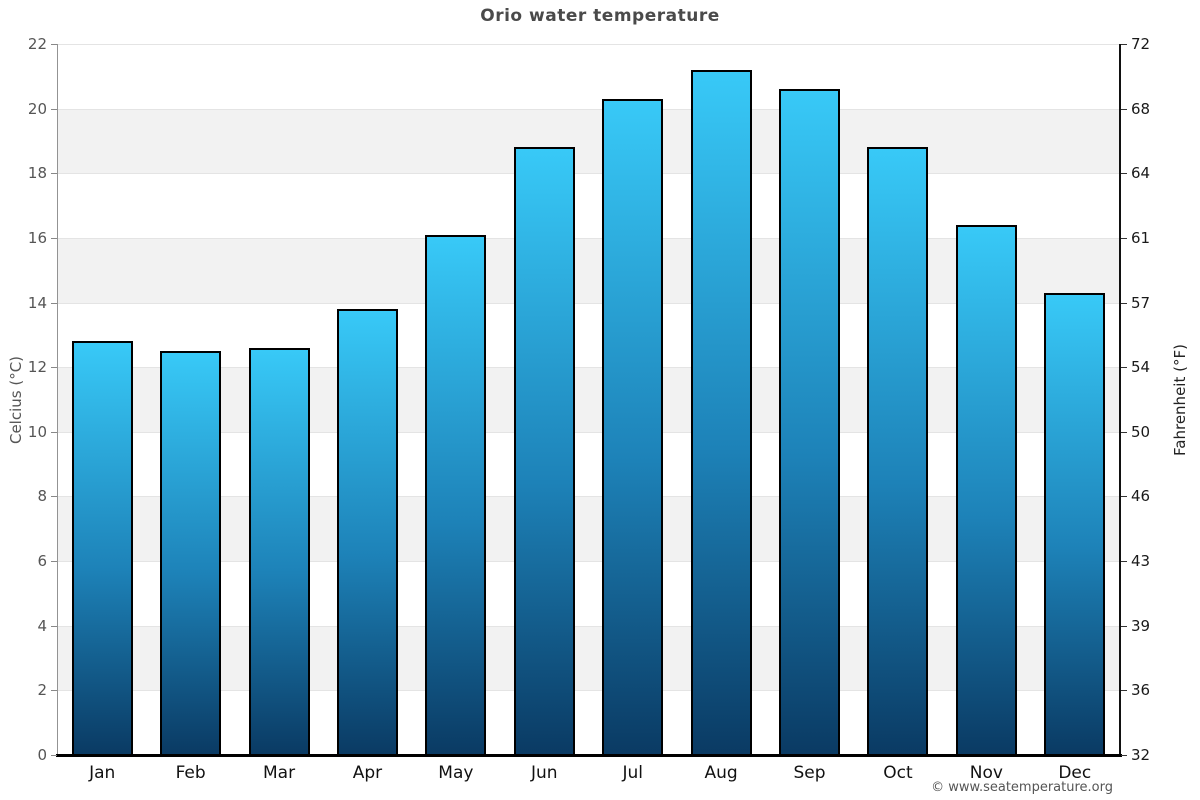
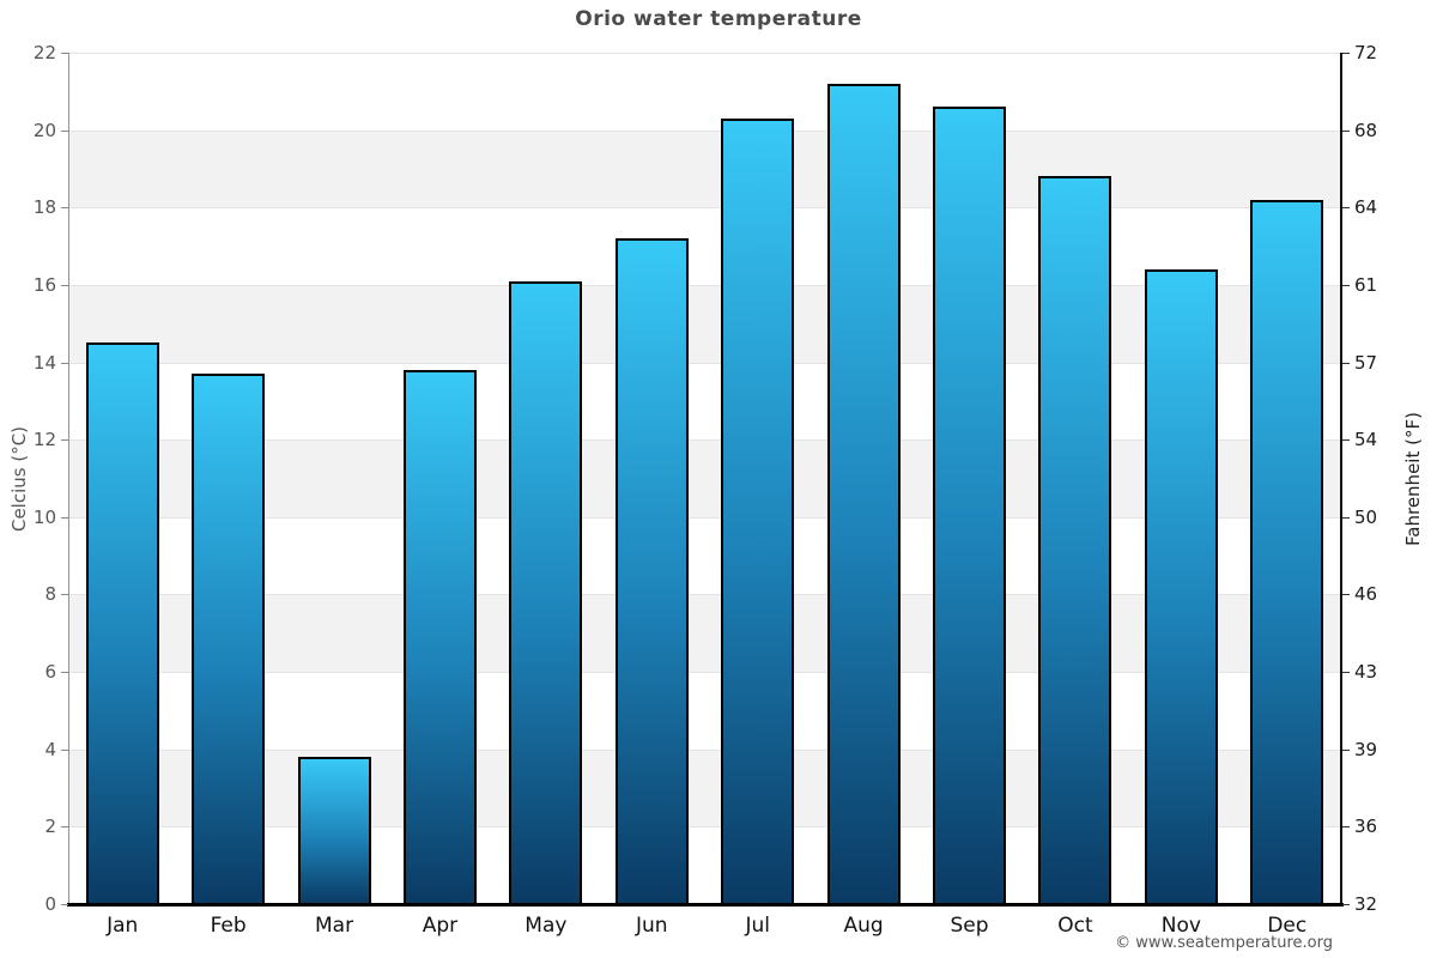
Jan: 12.8 -> 14.5
Feb: 12.5 -> 13.7
Mar: 12.6 -> 3.8
Jun: 18.8 -> 17.2
Dec: 14.3 -> 18.2
